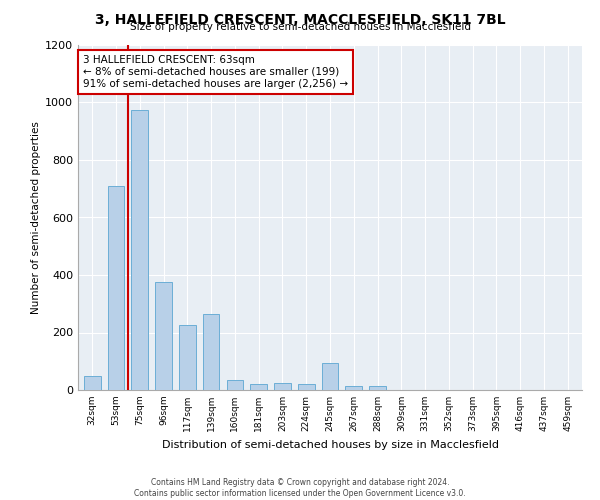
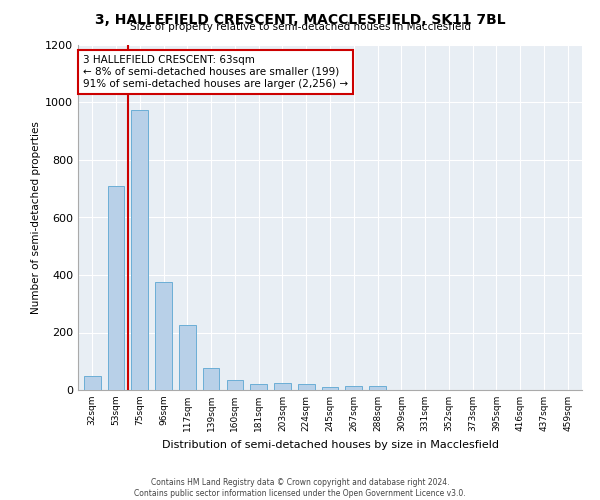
139sqm: 265 -> 75
245sqm: 95 -> 10
